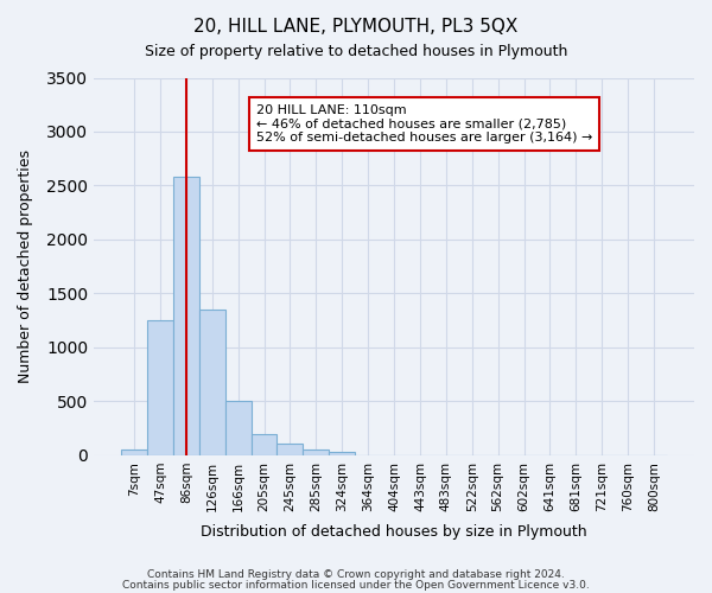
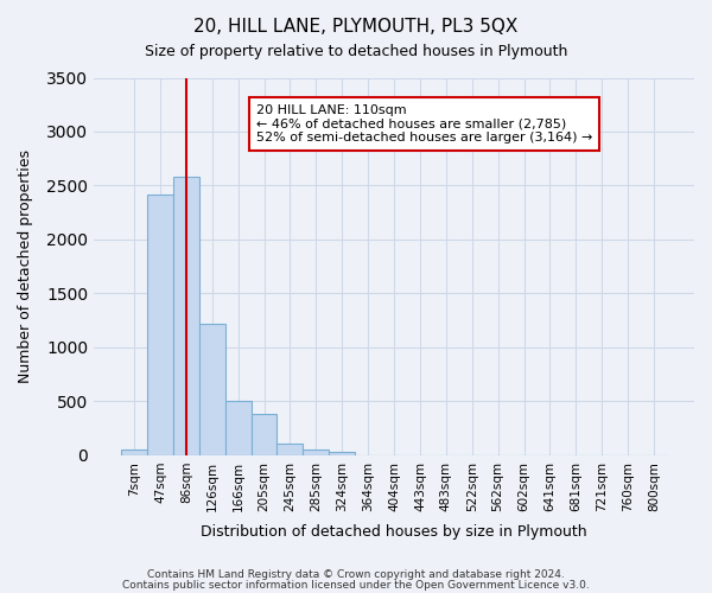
47sqm: 1250 -> 2420
126sqm: 1350 -> 1220
205sqm: 200 -> 380
